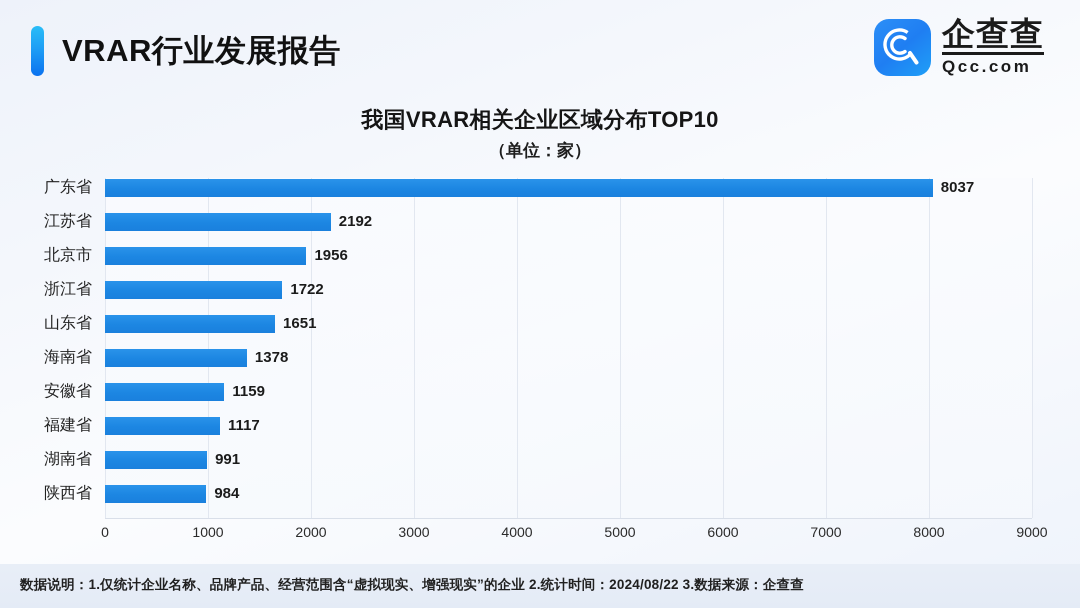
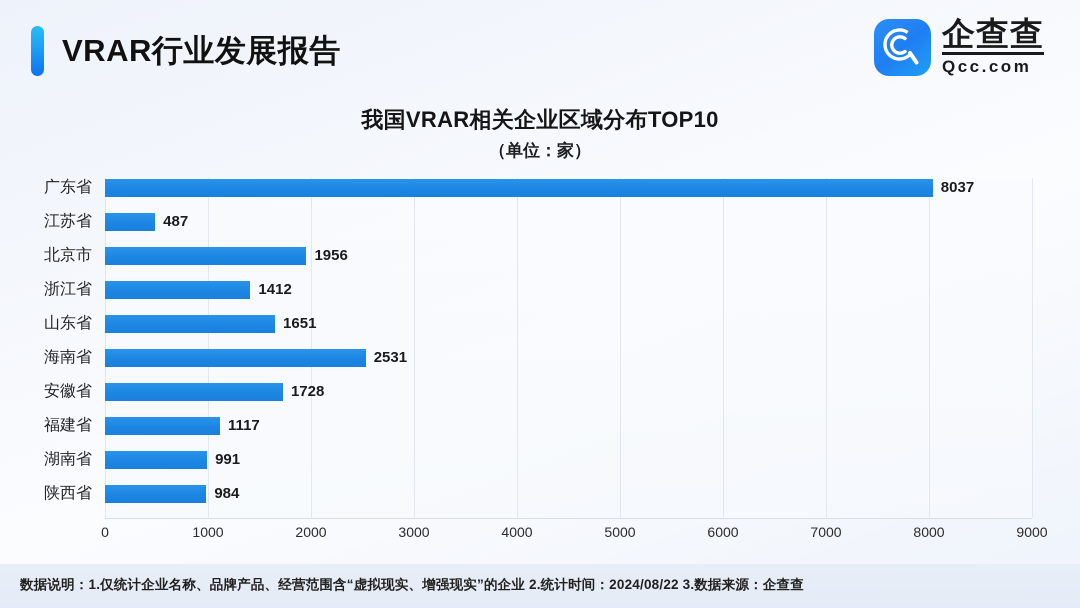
江苏省: 2192 -> 487
浙江省: 1722 -> 1412
海南省: 1378 -> 2531
安徽省: 1159 -> 1728
